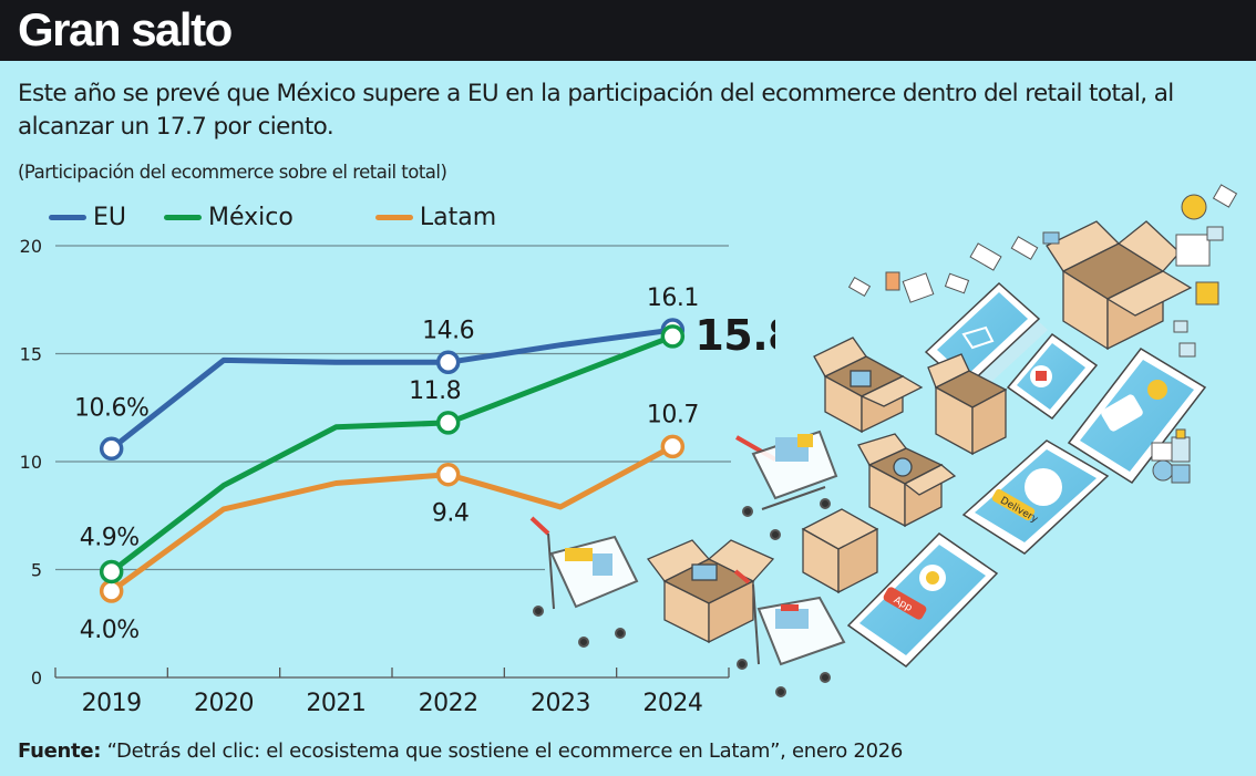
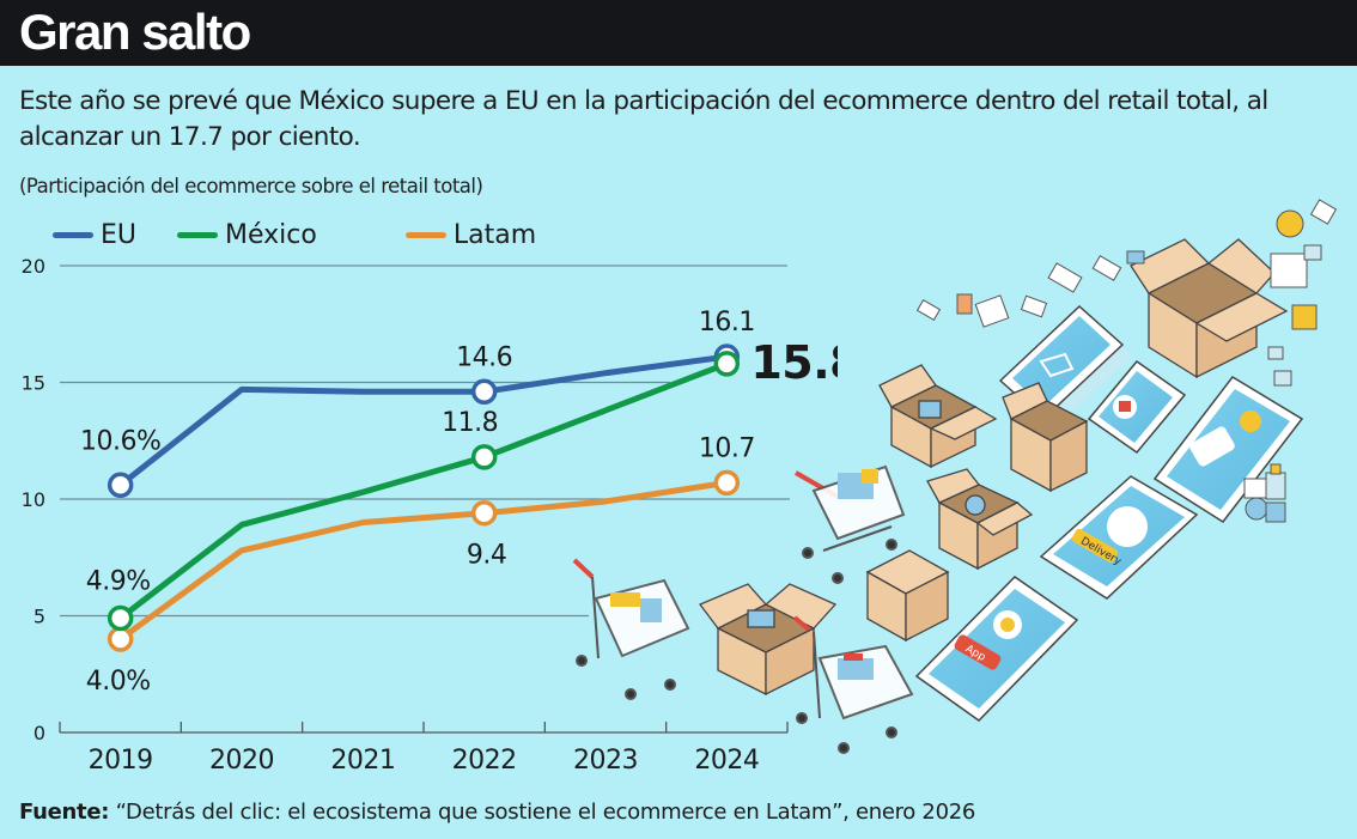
México/2021: 11.6 -> 10.3
Latam/2023: 7.9 -> 9.9
